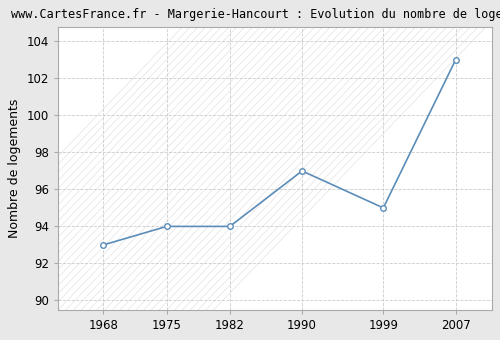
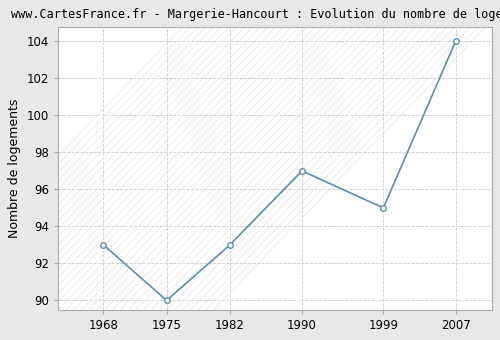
1975: 94 -> 90
1982: 94 -> 93
2007: 103 -> 104
